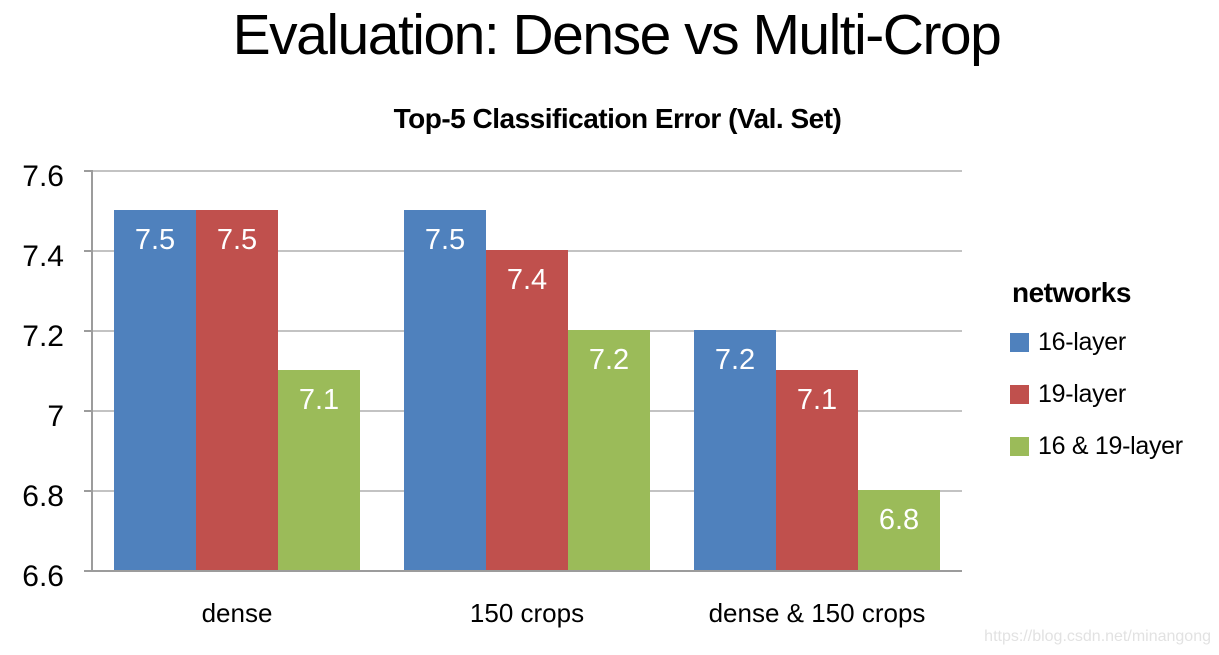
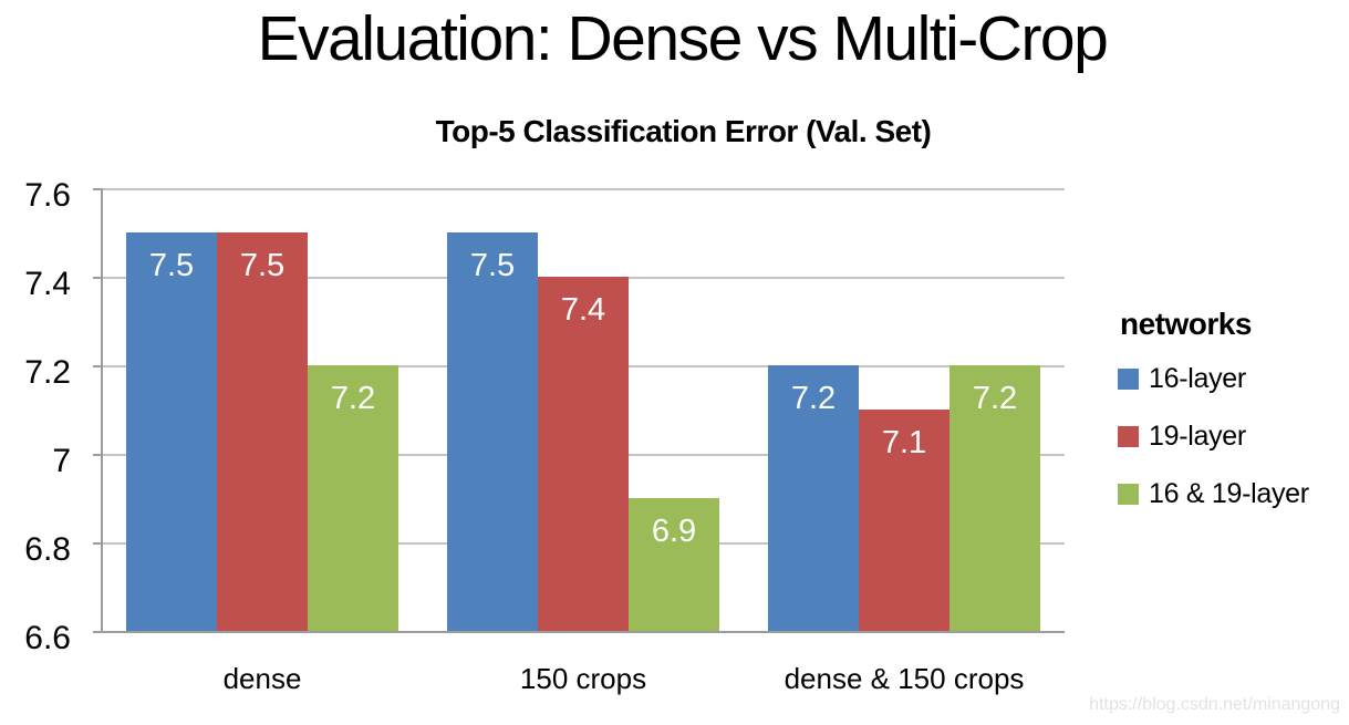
16 & 19-layer/dense: 7.1 -> 7.2
16 & 19-layer/150 crops: 7.2 -> 6.9
16 & 19-layer/dense & 150 crops: 6.8 -> 7.2
